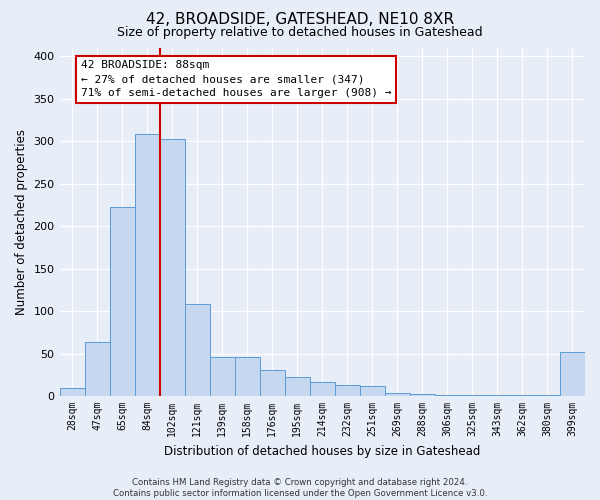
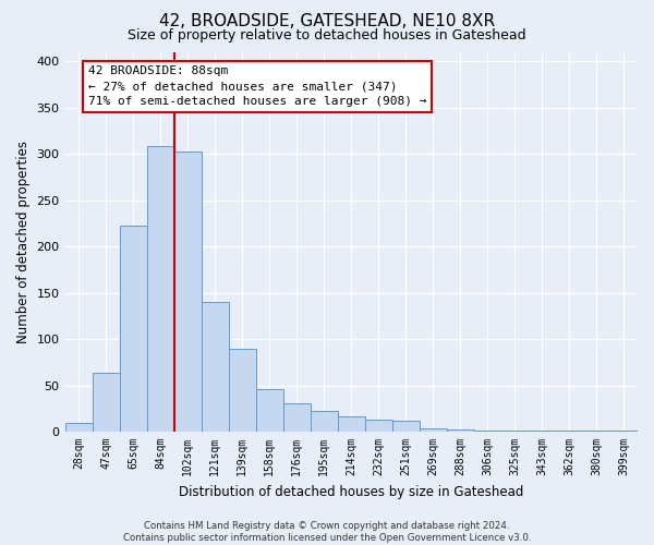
121sqm: 108 -> 140
139sqm: 46 -> 90
399sqm: 52 -> 1
